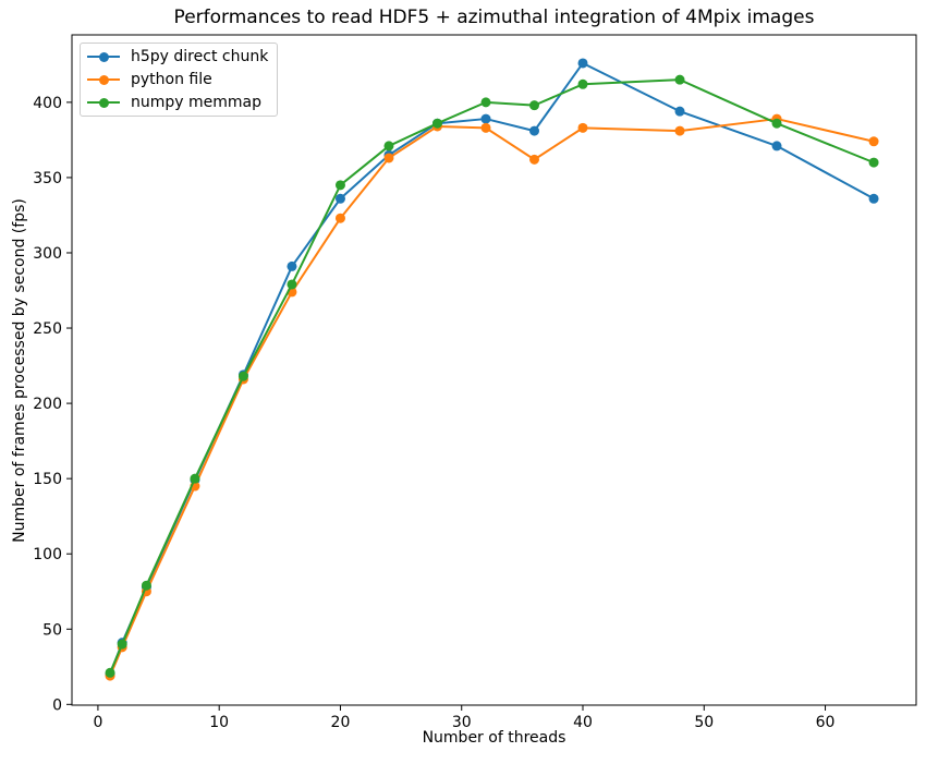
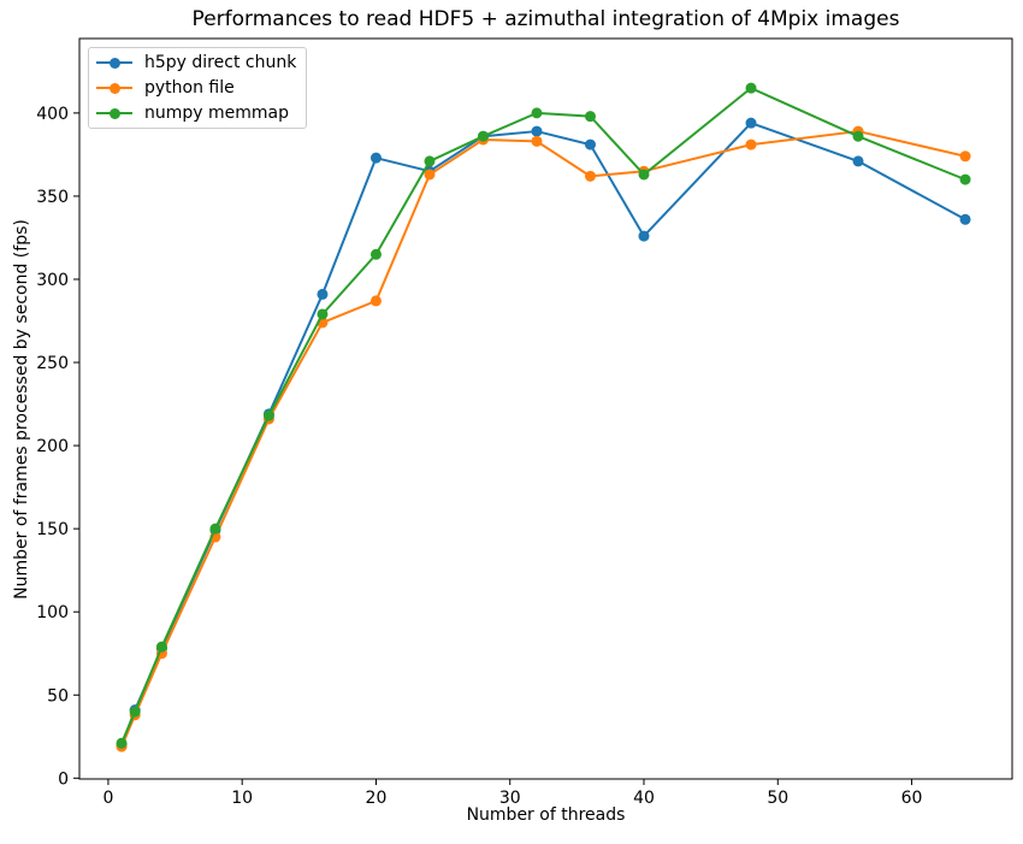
h5py direct chunk/20: 336 -> 373
python file/20: 323 -> 287
numpy memmap/20: 345 -> 315
h5py direct chunk/40: 426 -> 326
python file/40: 383 -> 365
numpy memmap/40: 412 -> 363
